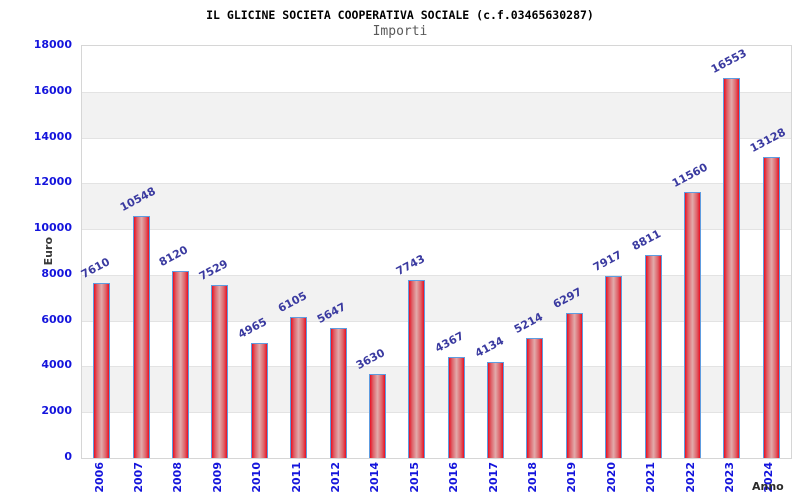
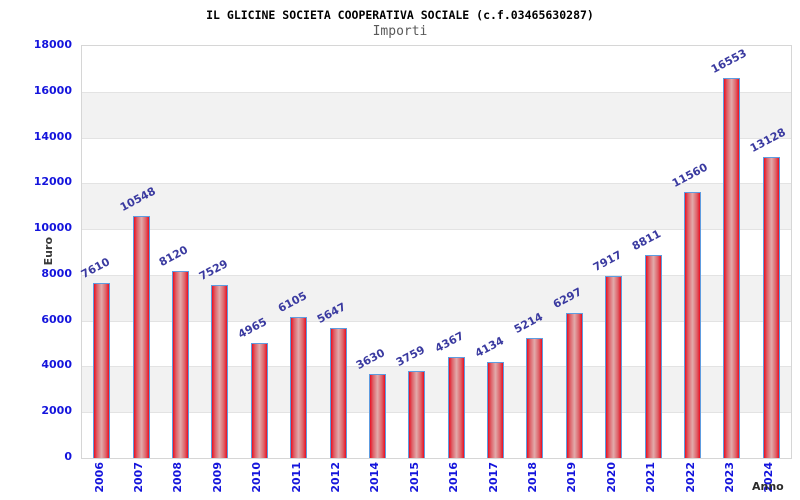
2015: 7743 -> 3759
